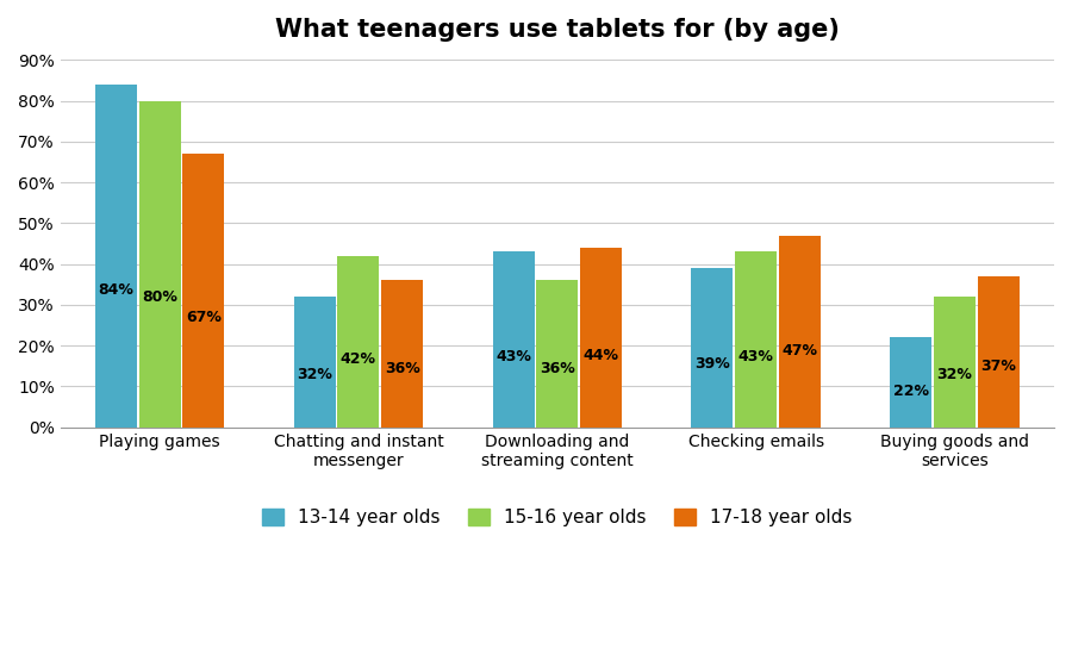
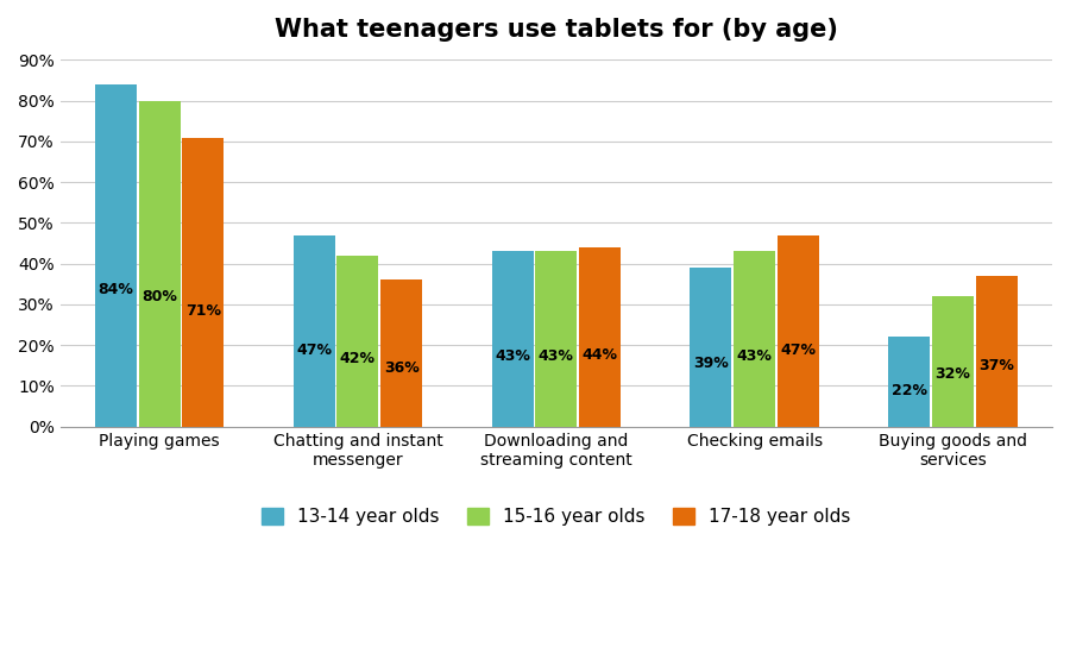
17-18 year olds/Playing games: 67% -> 71%
13-14 year olds/Chatting and instant messenger: 32% -> 47%
15-16 year olds/Downloading and streaming content: 36% -> 43%
